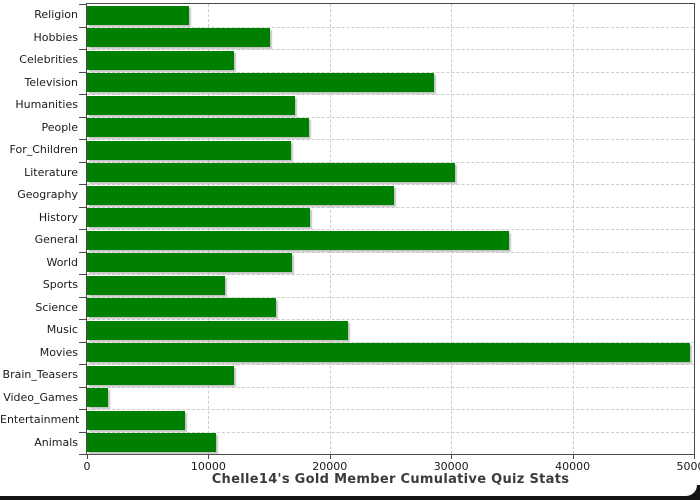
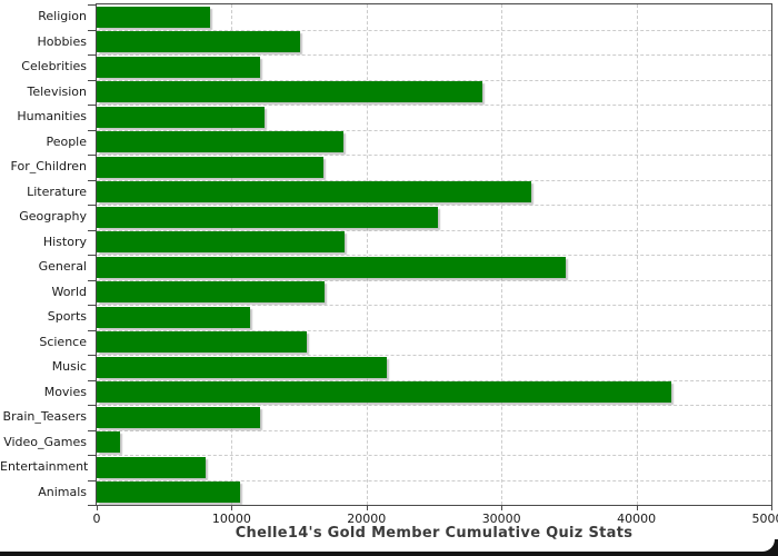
Humanities: 17100 -> 12400
Literature: 30300 -> 32200
Movies: 49700 -> 42600
